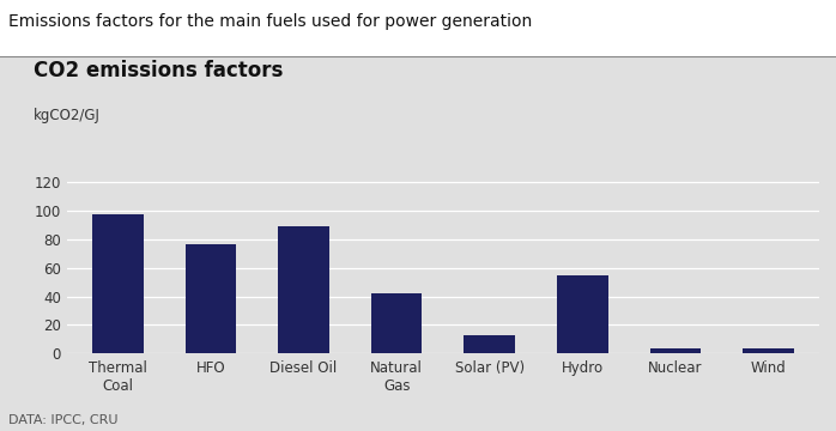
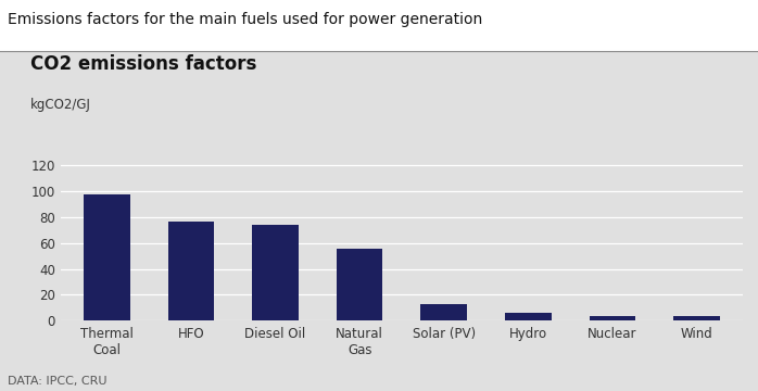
Diesel Oil: 89 -> 74
Natural Gas: 42 -> 56
Hydro: 55 -> 6
